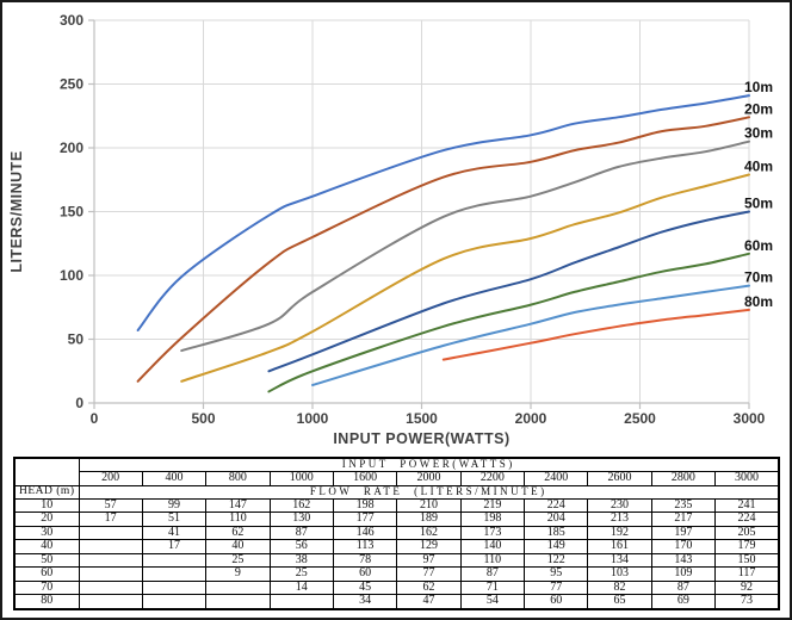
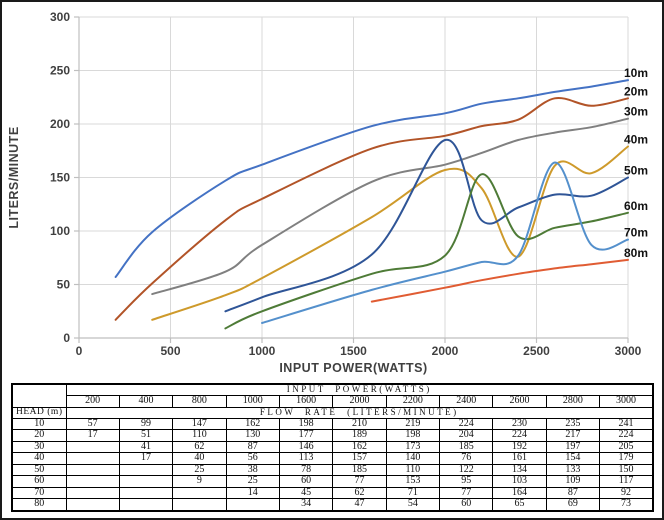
40m/2000: 129 -> 157
50m/2000: 97 -> 185
60m/2200: 87 -> 153
40m/2400: 149 -> 76
20m/2600: 213 -> 224
70m/2600: 82 -> 164
40m/2800: 170 -> 154
50m/2800: 143 -> 133
